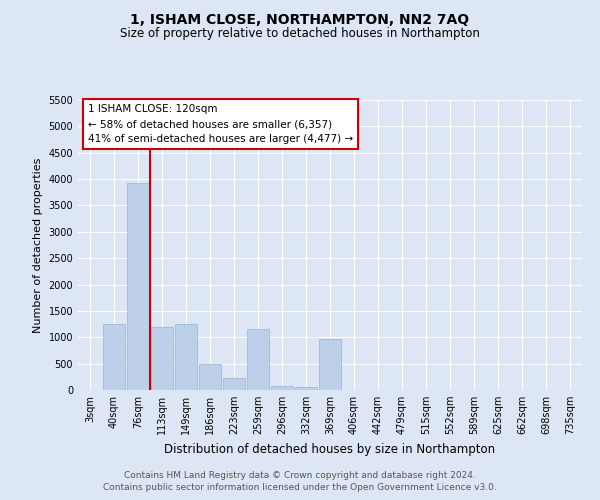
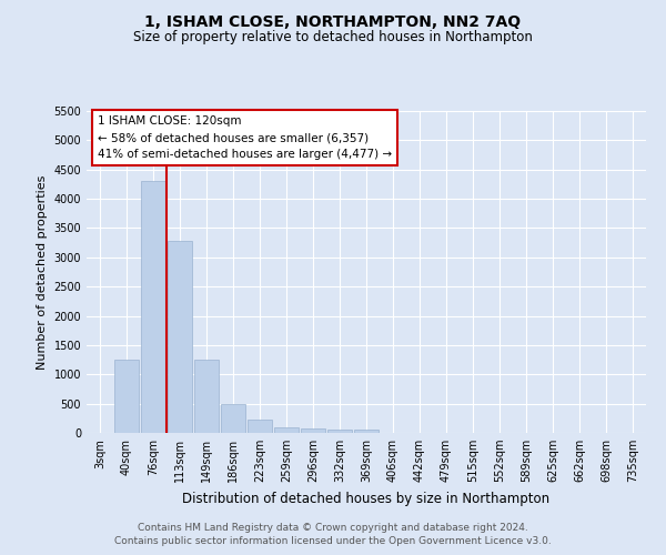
76sqm: 3920 -> 4300
113sqm: 1200 -> 3280
259sqm: 1160 -> 100
369sqm: 960 -> 50
